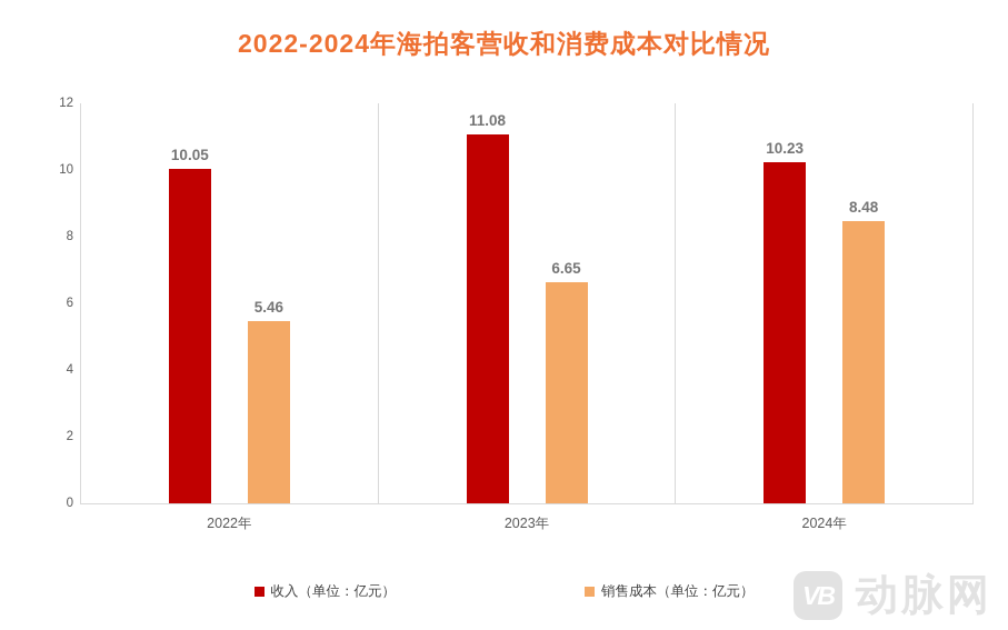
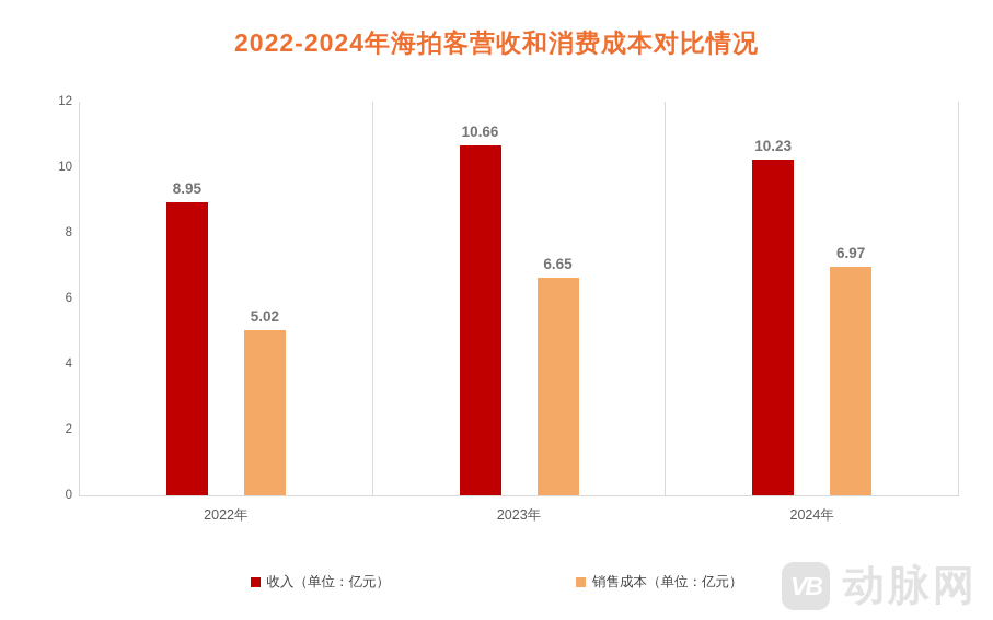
收入（单位：亿元）/2022年: 10.05 -> 8.95
销售成本（单位：亿元）/2022年: 5.46 -> 5.02
收入（单位：亿元）/2023年: 11.08 -> 10.66
销售成本（单位：亿元）/2024年: 8.48 -> 6.97
